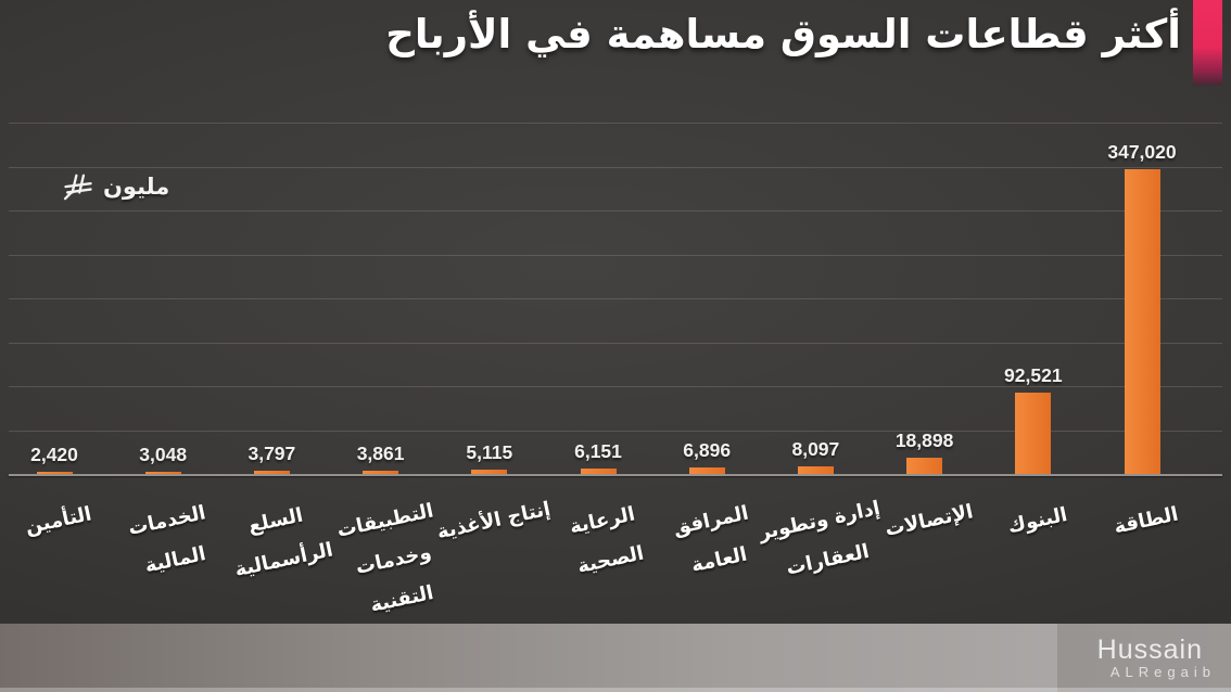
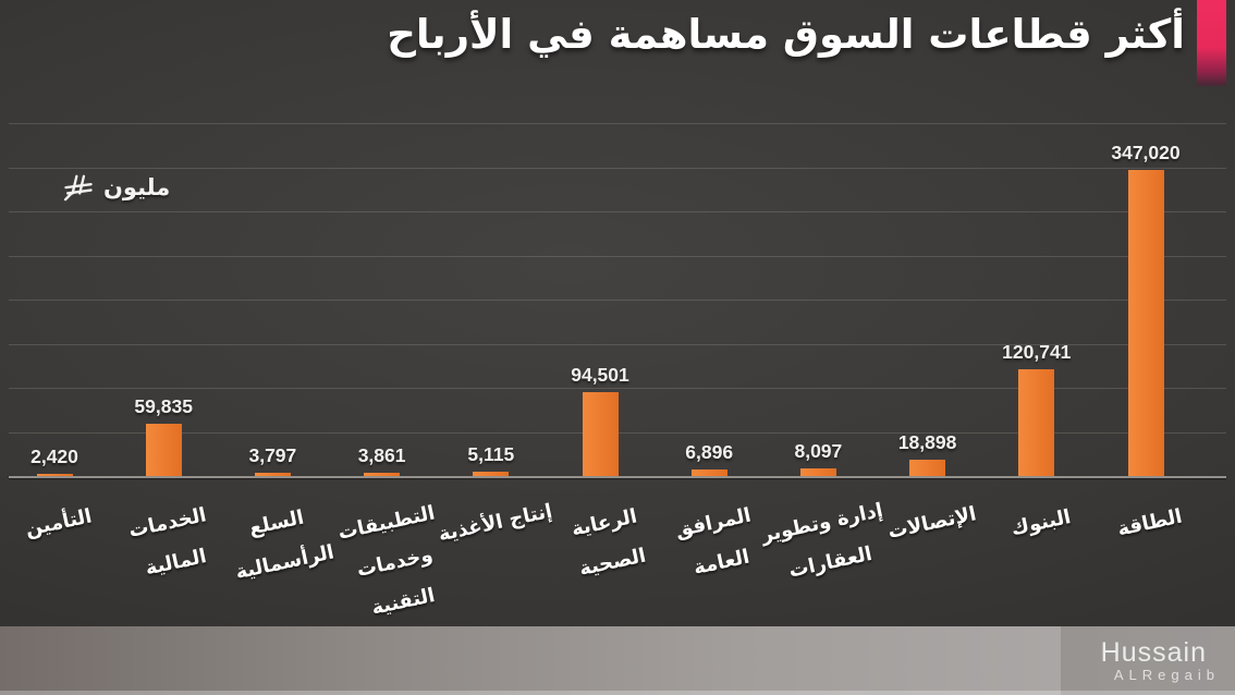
الخدمات المالية: 3,048 -> 59,835
الرعاية الصحية: 6,151 -> 94,501
البنوك: 92,521 -> 120,741
